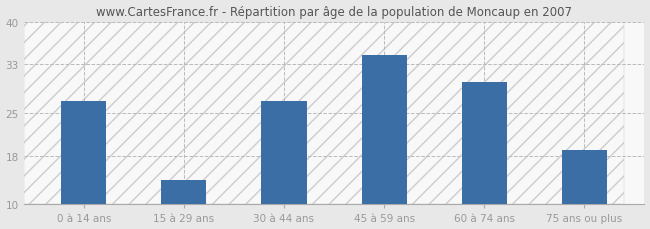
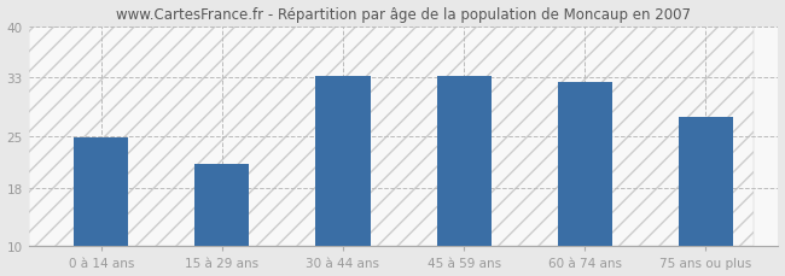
0 à 14 ans: 27.0 -> 24.8
15 à 29 ans: 14.0 -> 21.2
30 à 44 ans: 27.0 -> 33.2
45 à 59 ans: 34.5 -> 33.2
60 à 74 ans: 30.0 -> 32.4
75 ans ou plus: 19.0 -> 27.6
